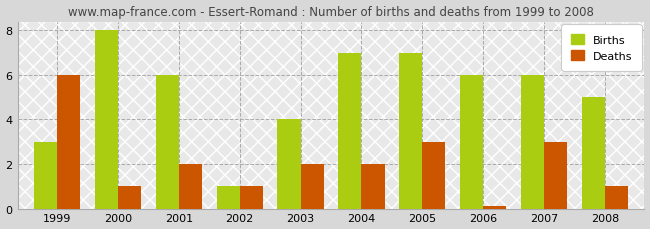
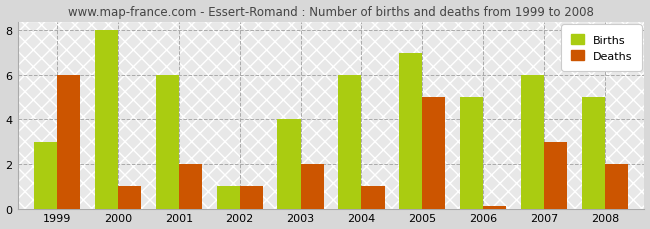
Births/2004: 7 -> 6
Deaths/2004: 2.0 -> 1.0
Deaths/2005: 3.0 -> 5.0
Births/2006: 6 -> 5
Deaths/2008: 1.0 -> 2.0
